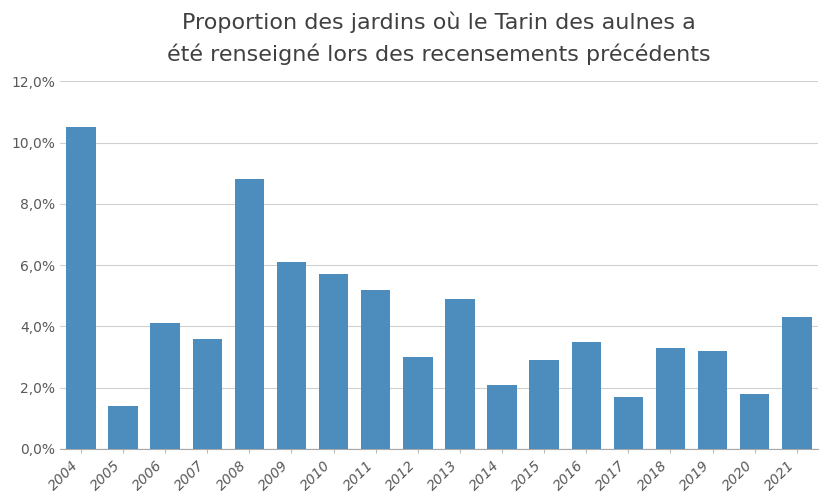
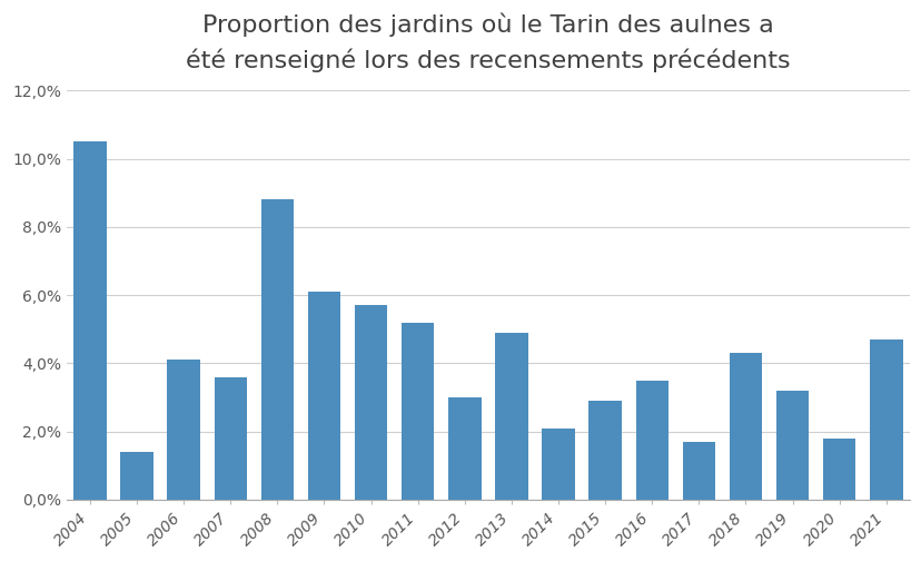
2018: 3,3% -> 4,3%
2021: 4,3% -> 4,7%
